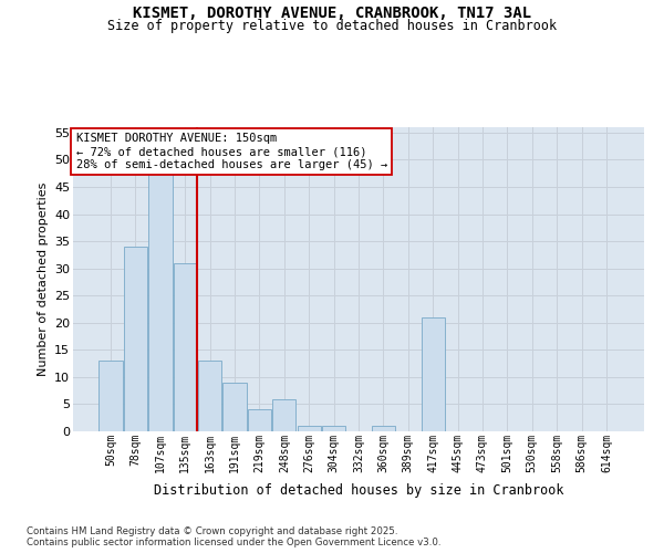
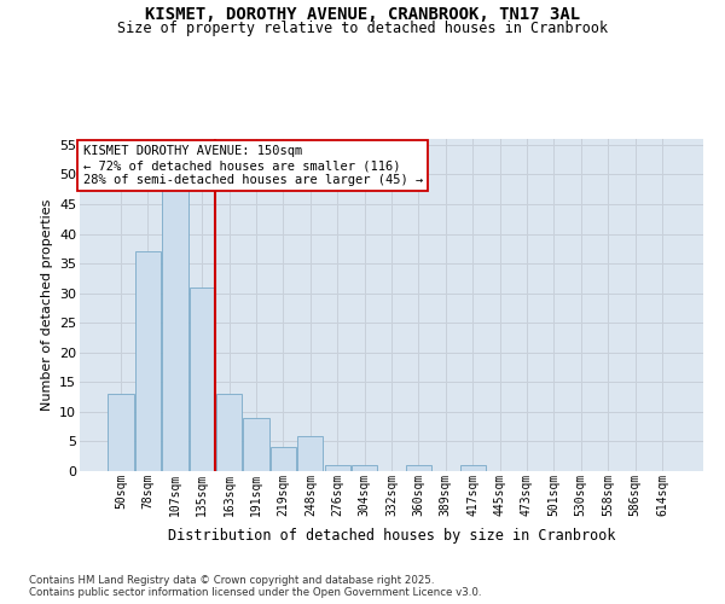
78sqm: 34 -> 37
417sqm: 21 -> 1
